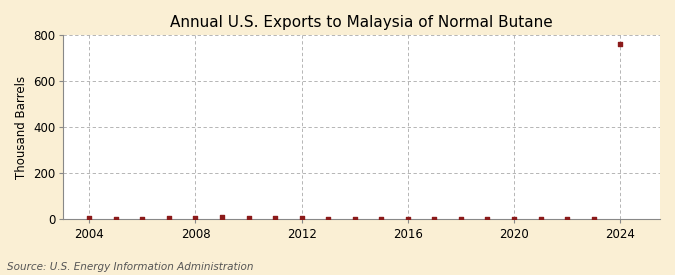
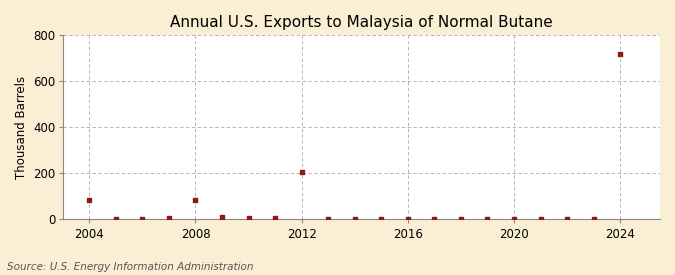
2004: 8 -> 85
2008: 7 -> 85
2012: 6 -> 205
2024: 762 -> 720
